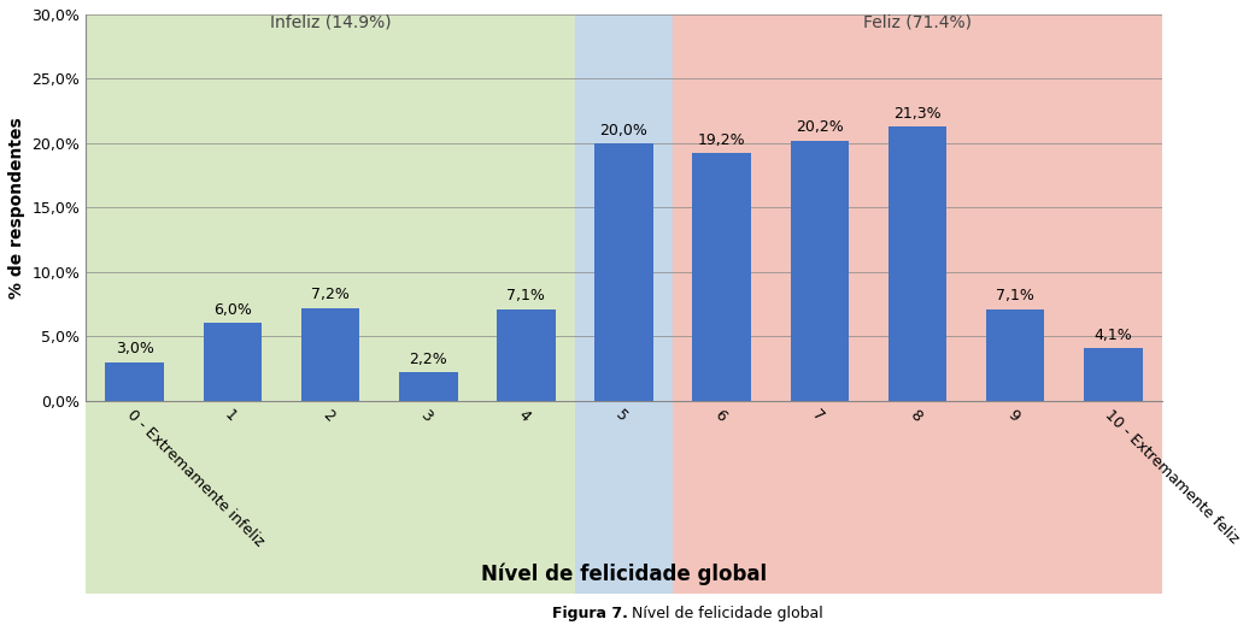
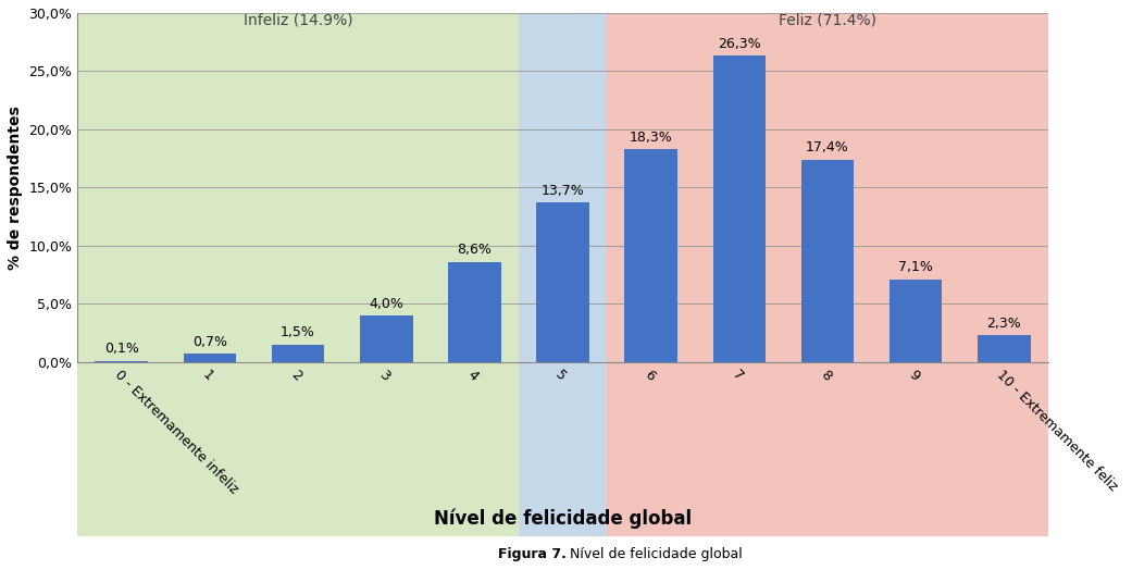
0 - Extremamente infeliz: 3,0% -> 0,1%
1: 6,0% -> 0,7%
2: 7,2% -> 1,5%
3: 2,2% -> 4,0%
4: 7,1% -> 8,6%
5: 20,0% -> 13,7%
6: 19,2% -> 18,3%
7: 20,2% -> 26,3%
8: 21,3% -> 17,4%
10 - Extremamente feliz: 4,1% -> 2,3%
